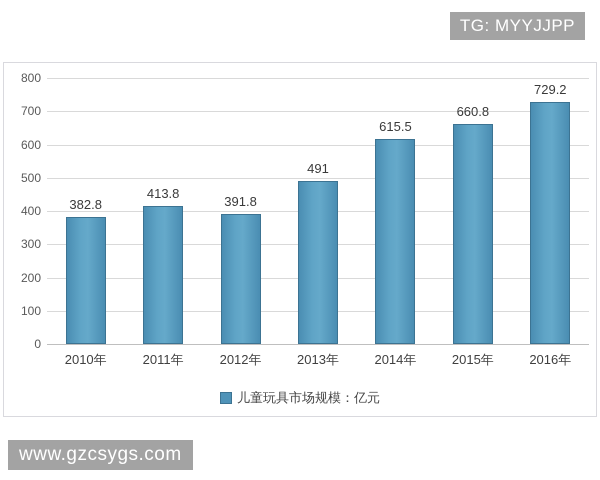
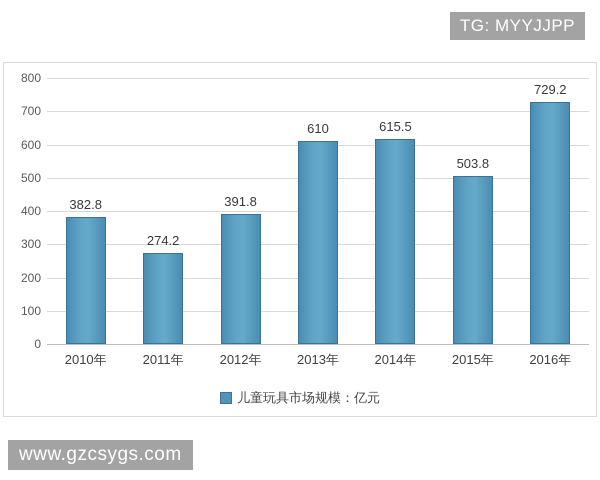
2011年: 413.8 -> 274.2
2013年: 491 -> 610
2015年: 660.8 -> 503.8
